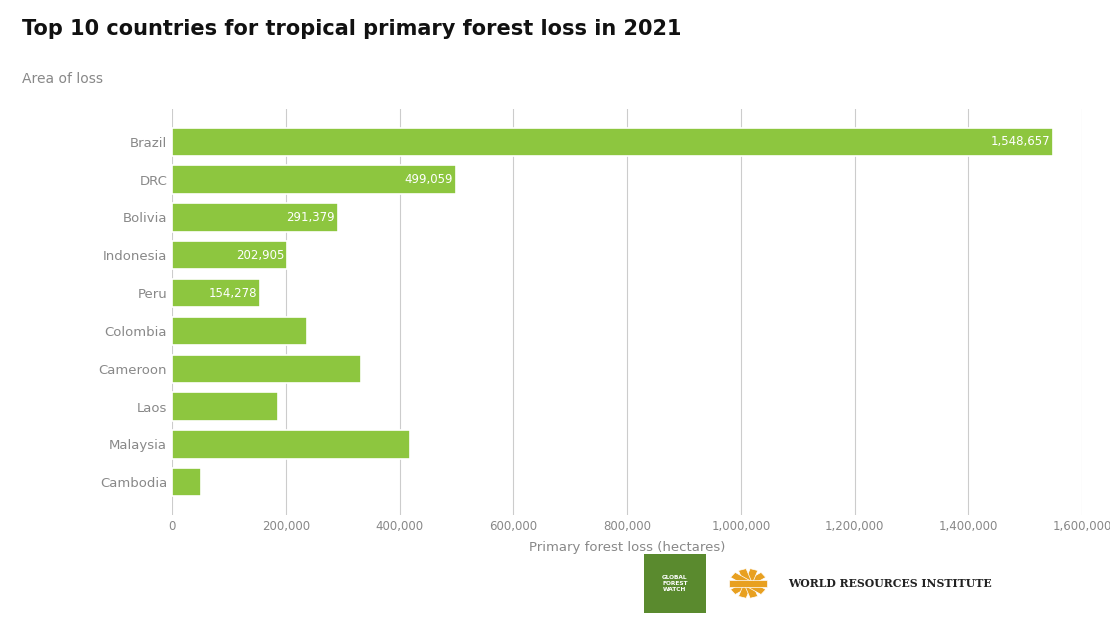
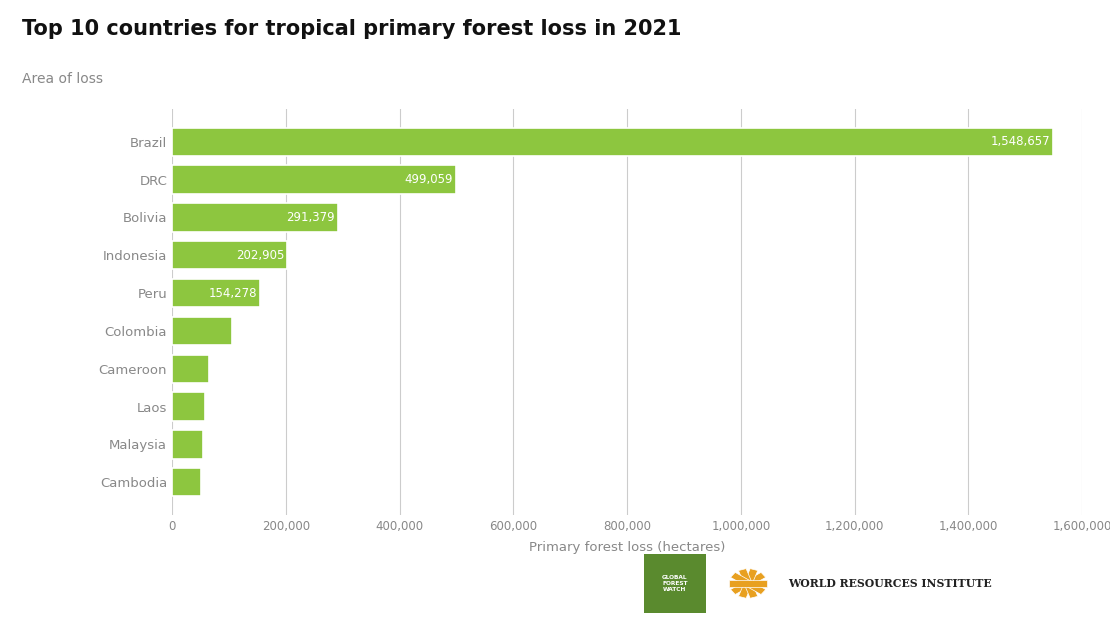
Colombia: 238,000 -> 105,000
Cameroon: 332,000 -> 65,000
Laos: 186,000 -> 58,000
Malaysia: 418,000 -> 55,000
